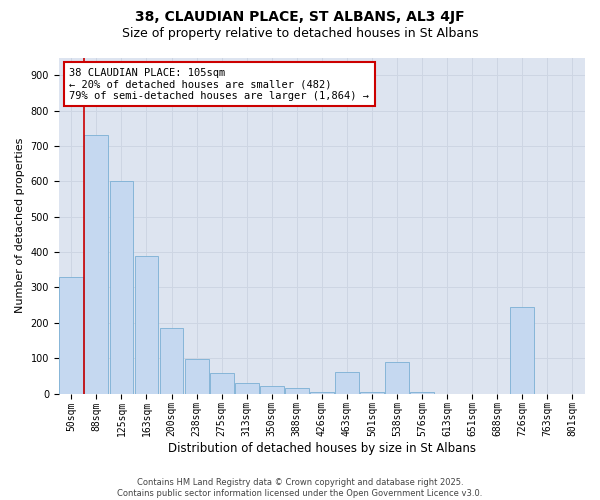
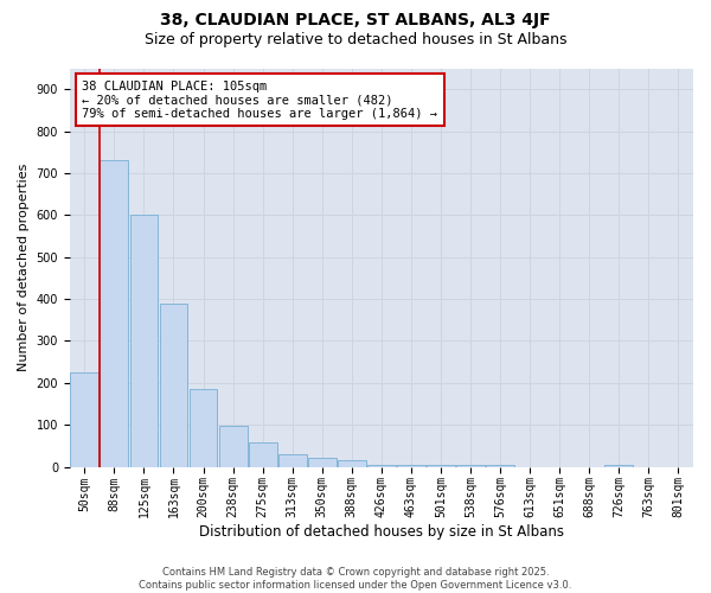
50sqm: 330 -> 225
463sqm: 60 -> 5
538sqm: 90 -> 5
726sqm: 245 -> 5
